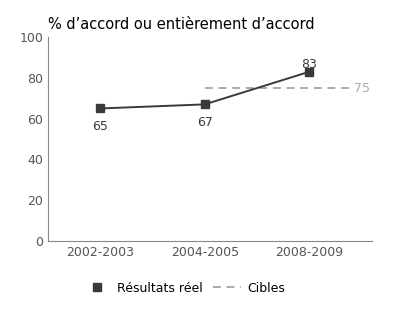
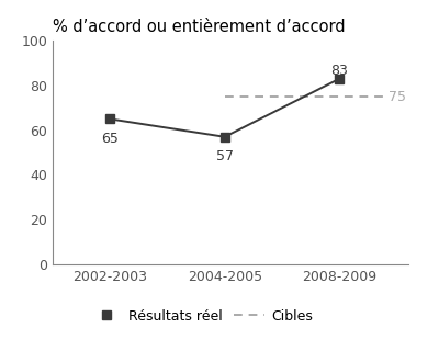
2004-2005: 67 -> 57
